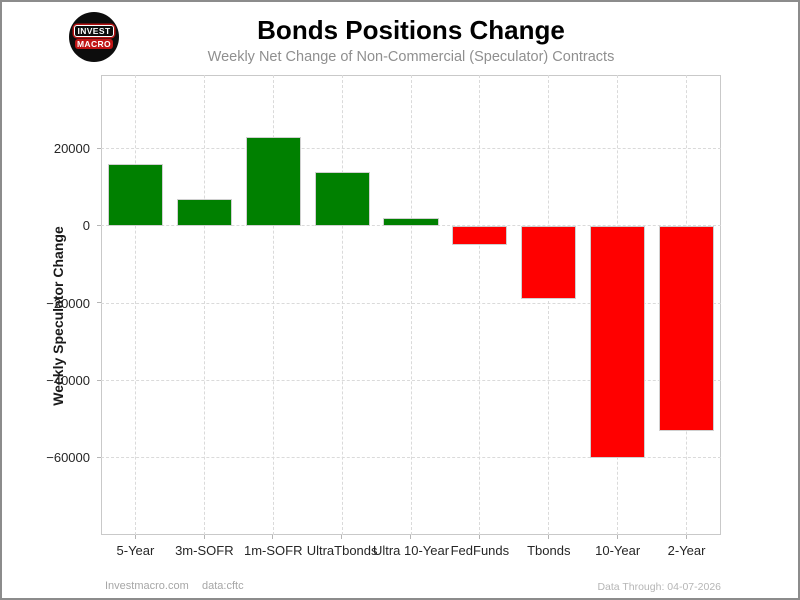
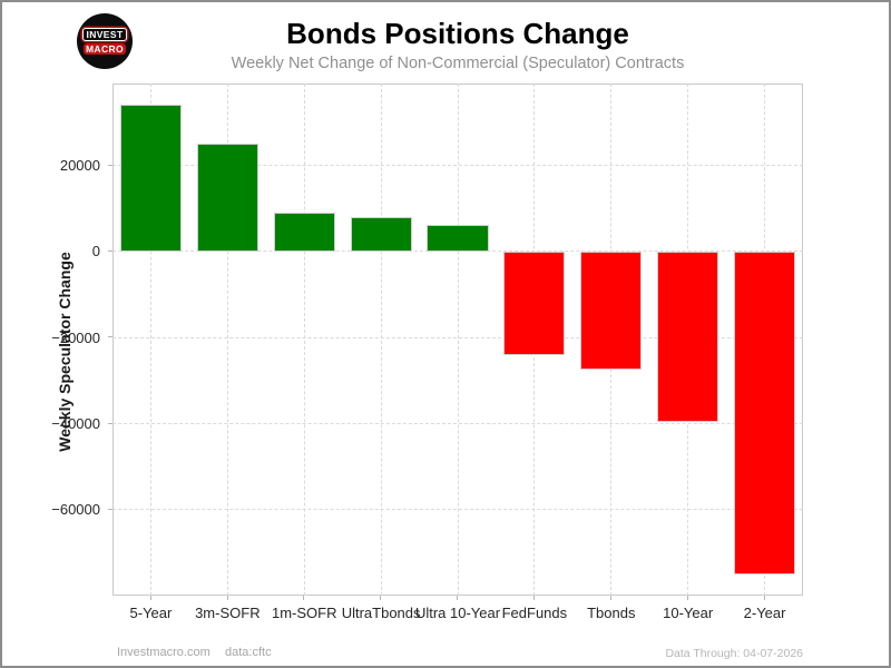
5-Year: 16000 -> 34000
3m-SOFR: 7000 -> 25000
1m-SOFR: 23000 -> 9000
UltraTbonds: 14000 -> 8000
Ultra 10-Year: 2000 -> 6000
FedFunds: -5000 -> -24000
Tbonds: -19000 -> -28000
10-Year: -60000 -> -40000
2-Year: -53000 -> -75000
